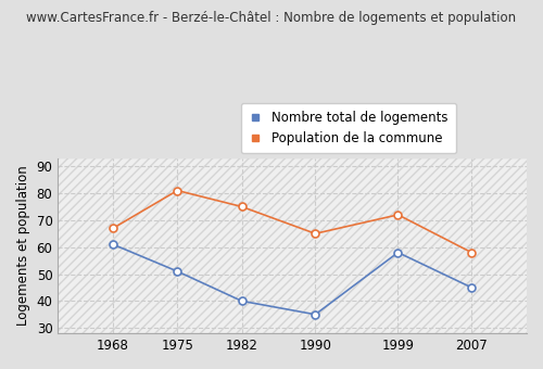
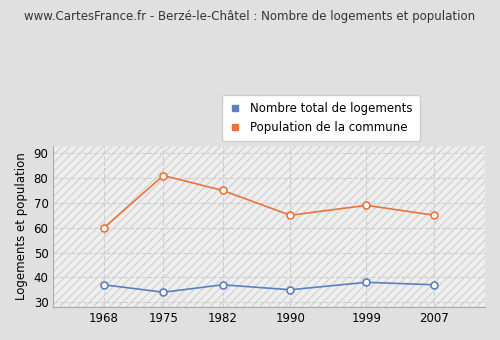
Nombre total de logements/1968: 61 -> 37
Population de la commune/1968: 67 -> 60
Nombre total de logements/1975: 51 -> 34
Nombre total de logements/1982: 40 -> 37
Nombre total de logements/1999: 58 -> 38
Population de la commune/1999: 72 -> 69
Nombre total de logements/2007: 45 -> 37
Population de la commune/2007: 58 -> 65
